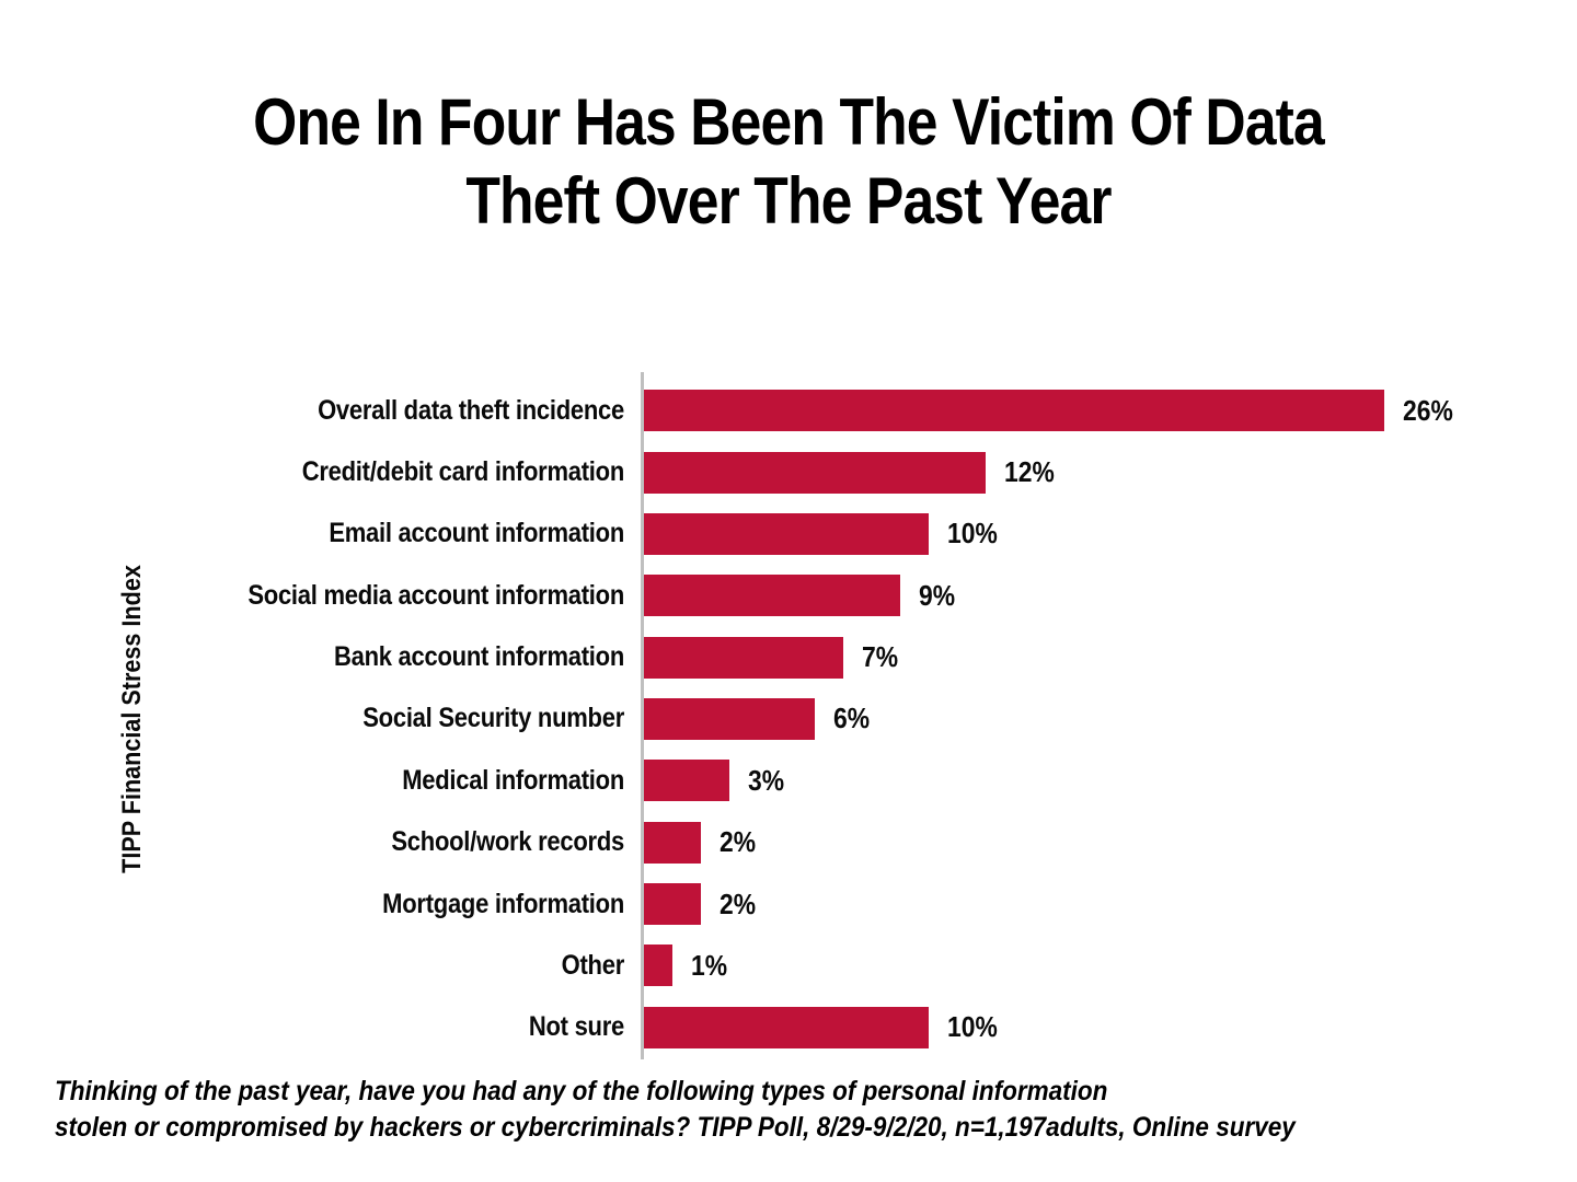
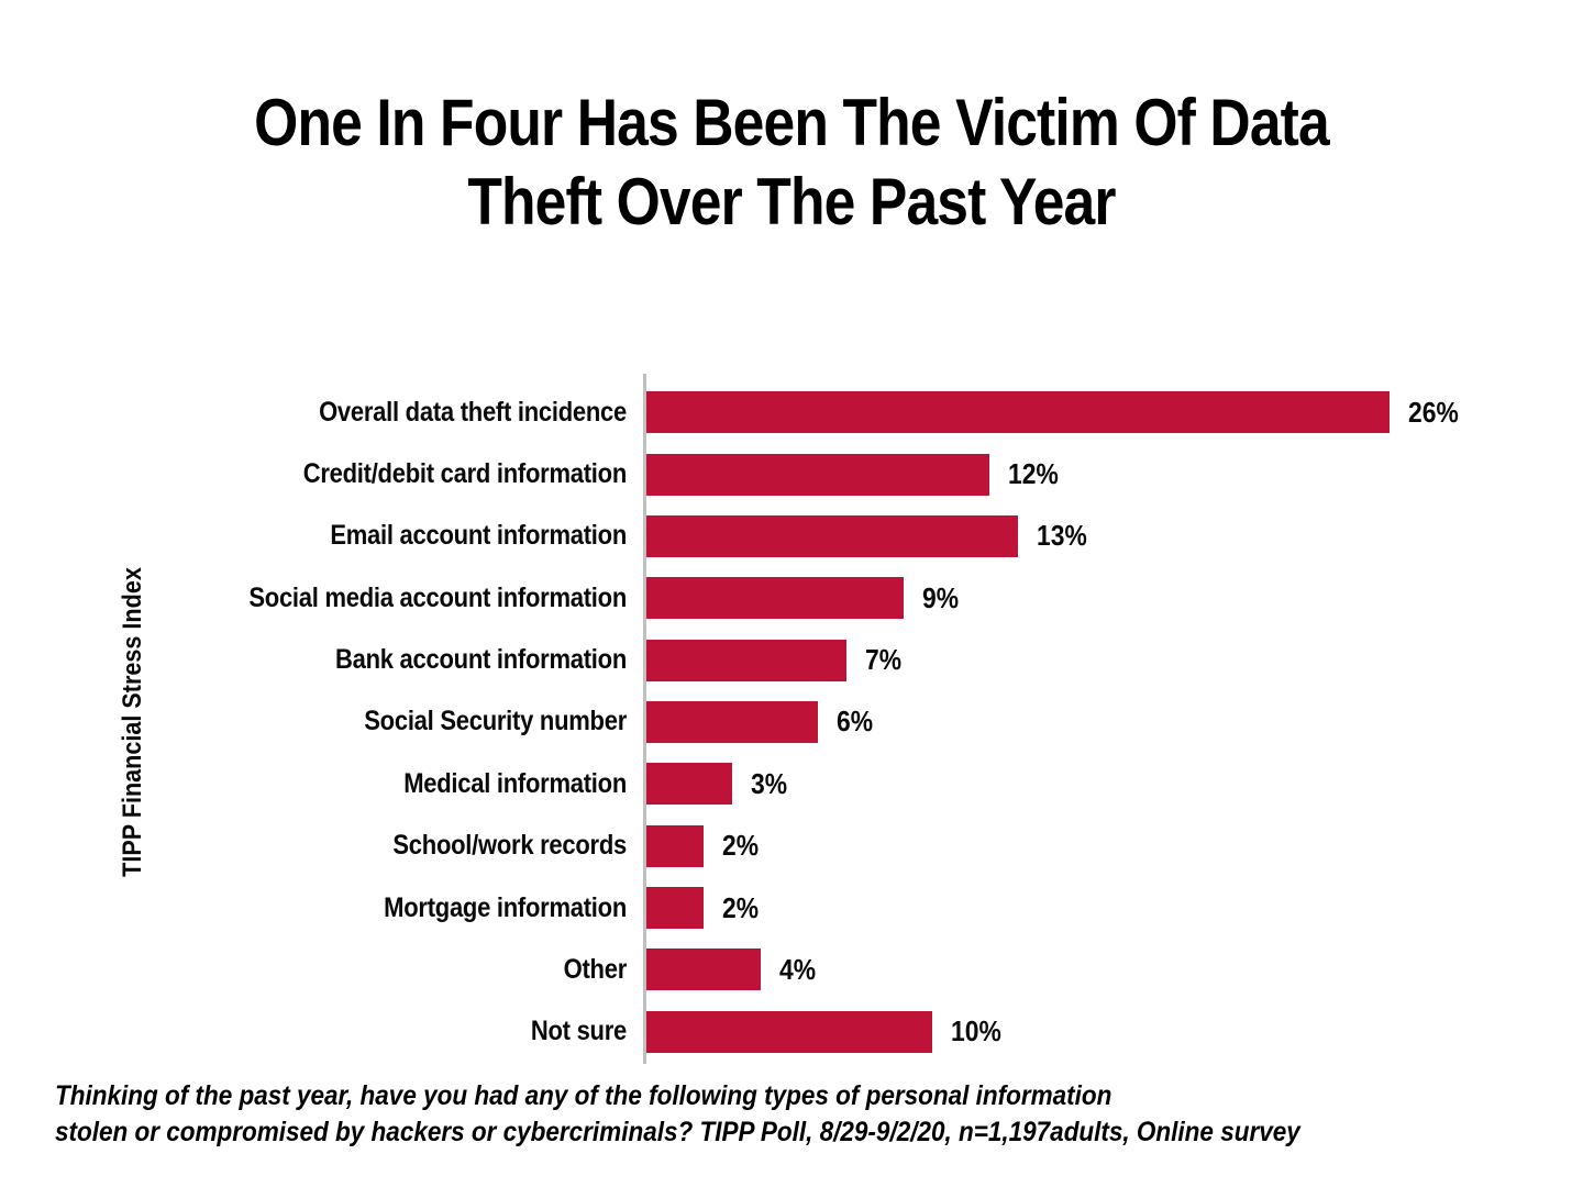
Email account information: 10% -> 13%
Other: 1% -> 4%
